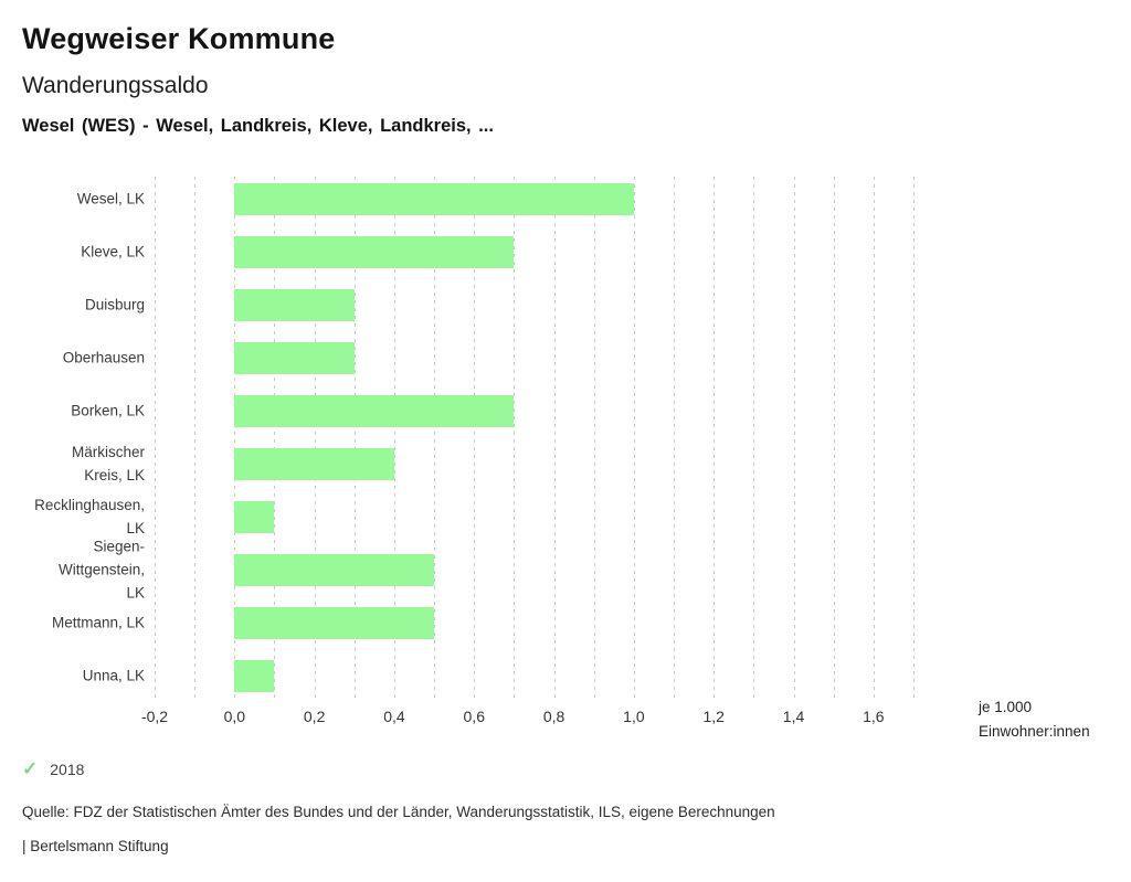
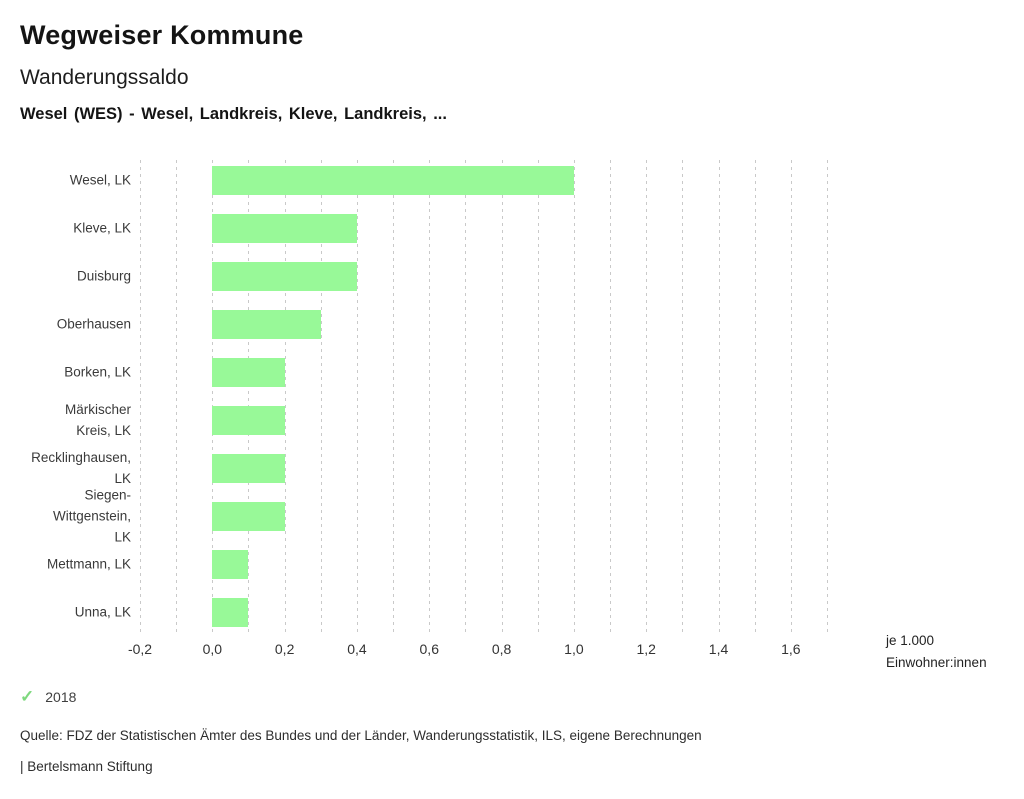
Kleve, LK: 0,7 -> 0,4
Duisburg: 0,3 -> 0,4
Borken, LK: 0,7 -> 0,2
Märkischer Kreis, LK: 0,4 -> 0,2
Recklinghausen, LK: 0,1 -> 0,2
Siegen-Wittgenstein, LK: 0,5 -> 0,2
Mettmann, LK: 0,5 -> 0,1
